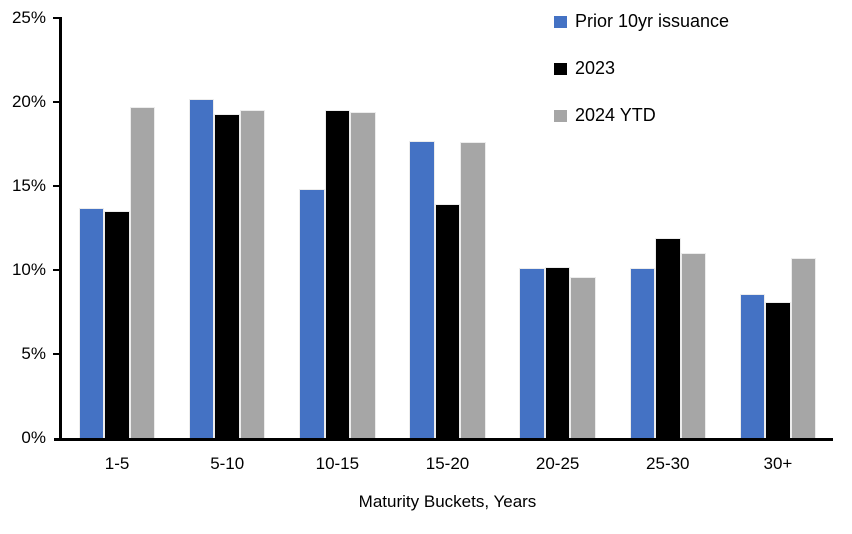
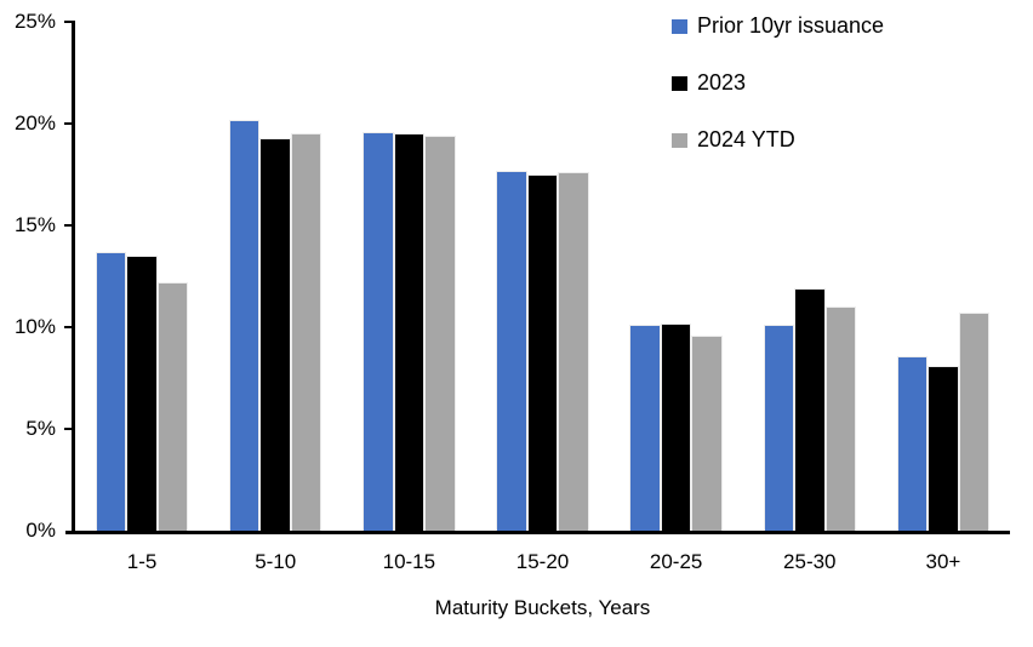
2024 YTD/1-5: 19.7% -> 12.2%
Prior 10yr issuance/10-15: 14.8% -> 19.6%
2023/15-20: 13.9% -> 17.5%
